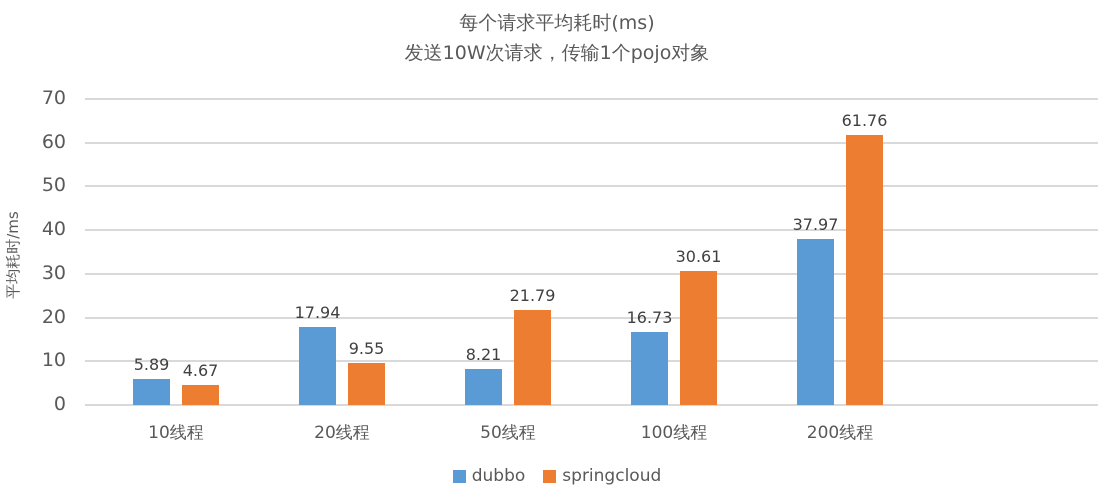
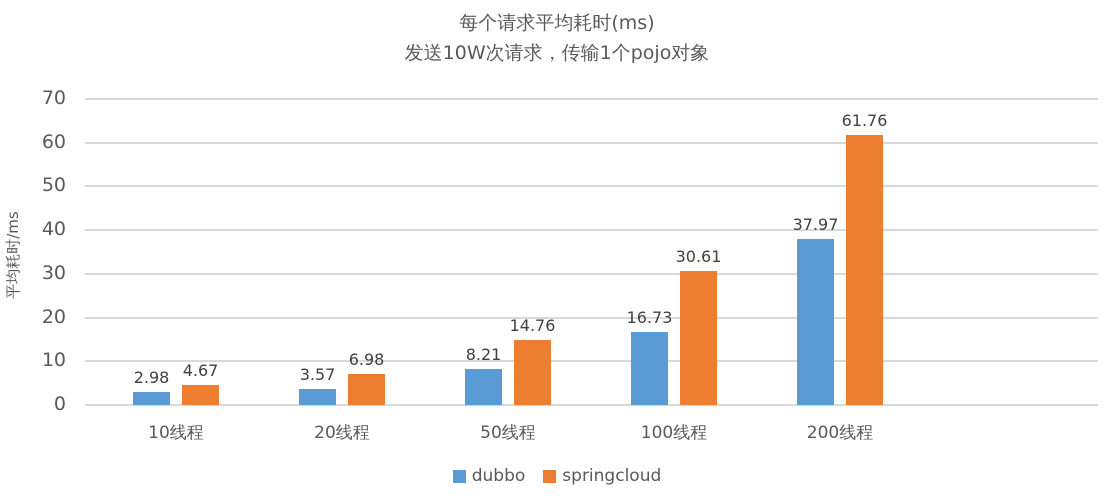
dubbo/10线程: 5.89 -> 2.98
dubbo/20线程: 17.94 -> 3.57
springcloud/20线程: 9.55 -> 6.98
springcloud/50线程: 21.79 -> 14.76
